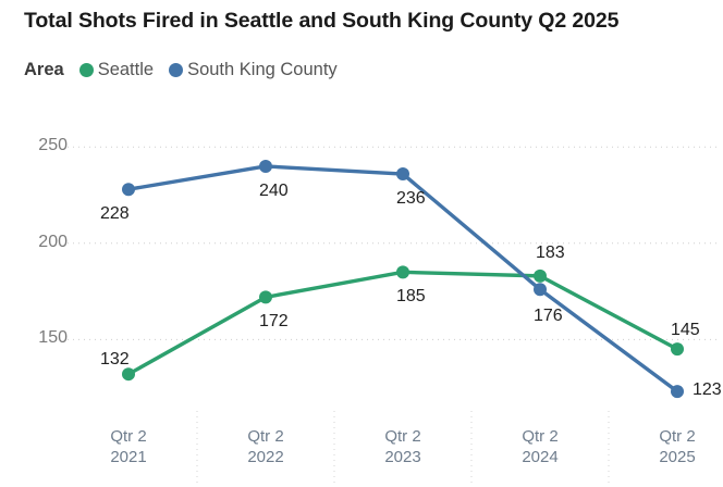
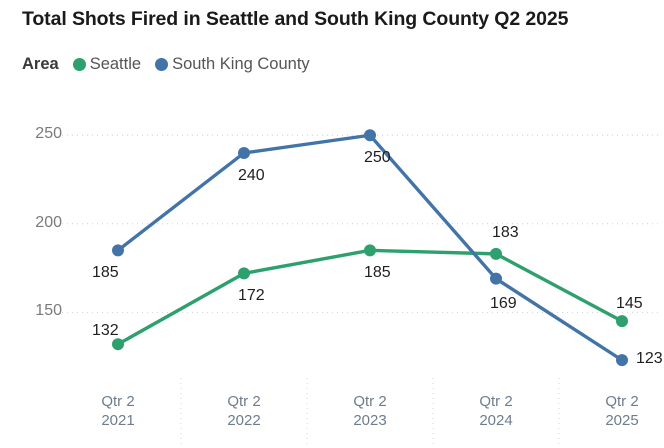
South King County/Qtr 2 2021: 228 -> 185
South King County/Qtr 2 2023: 236 -> 250
South King County/Qtr 2 2024: 176 -> 169
